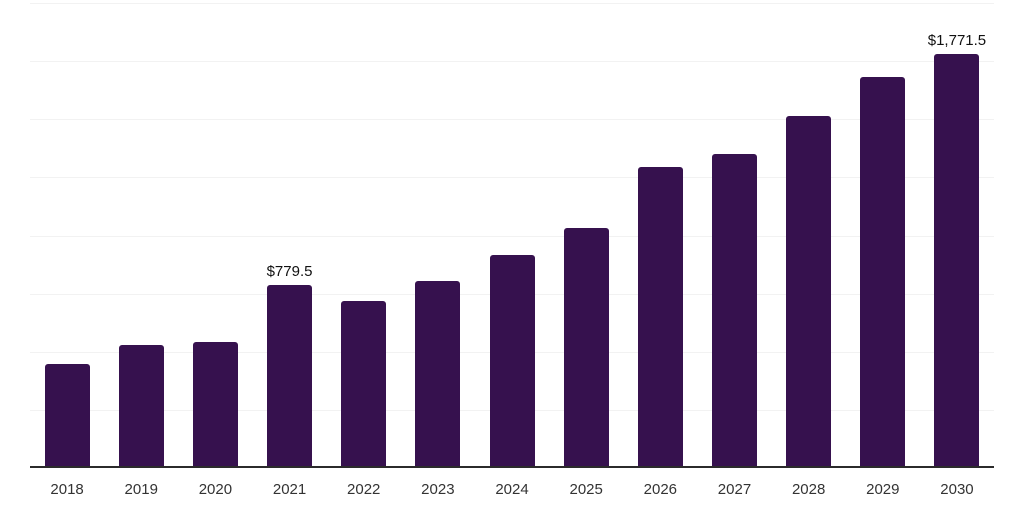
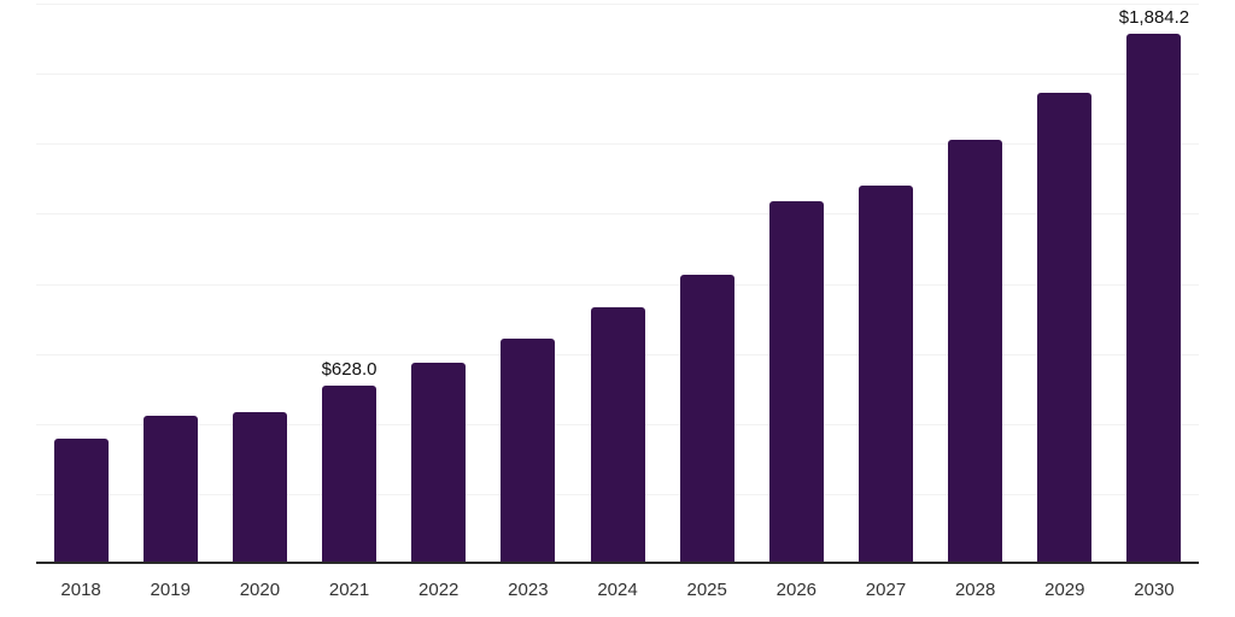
2021: $779.5 -> $628.0
2030: $1,771.5 -> $1,884.2
